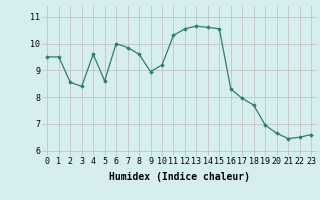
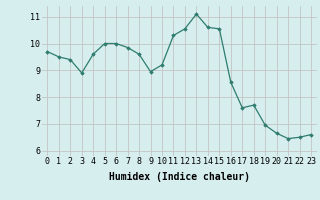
0: 9.50 -> 9.70
2: 8.55 -> 9.40
3: 8.40 -> 8.90
5: 8.60 -> 10.00
13: 10.65 -> 11.10
16: 8.30 -> 8.55
17: 7.95 -> 7.60
